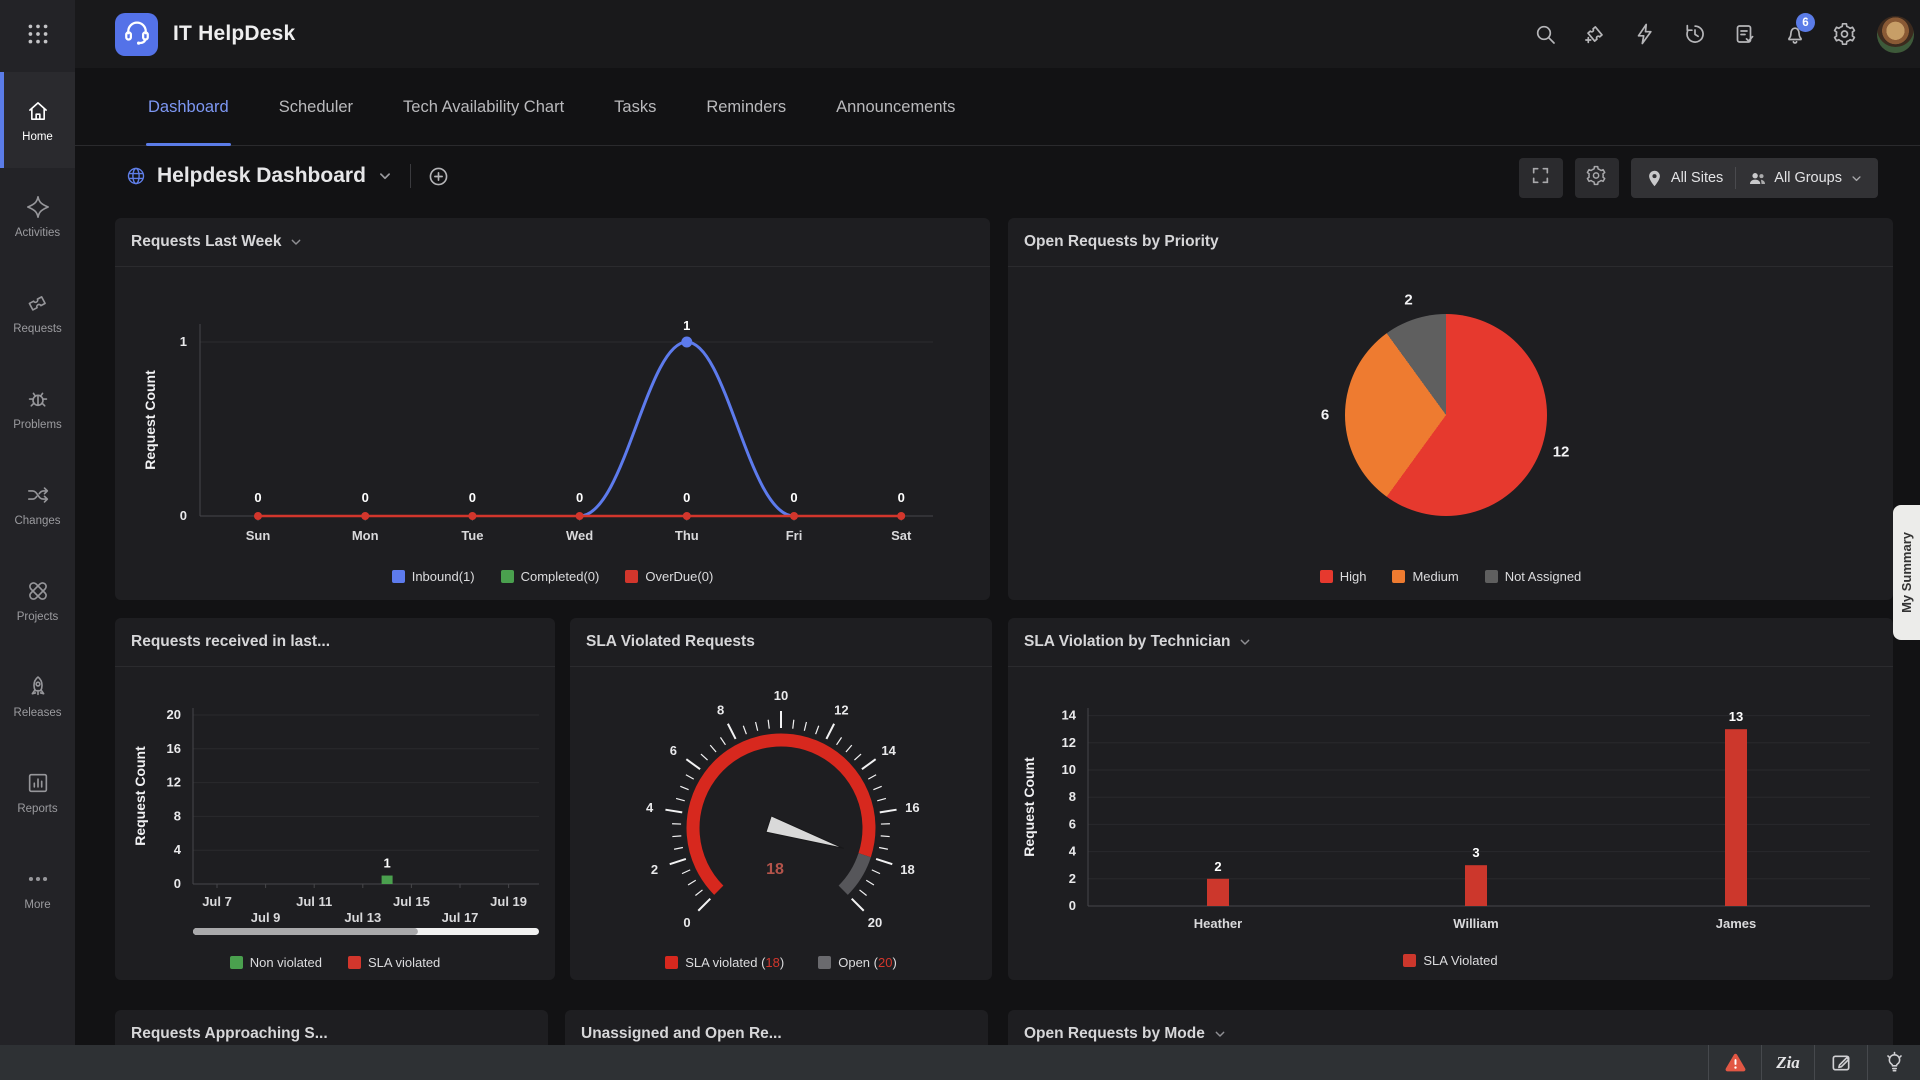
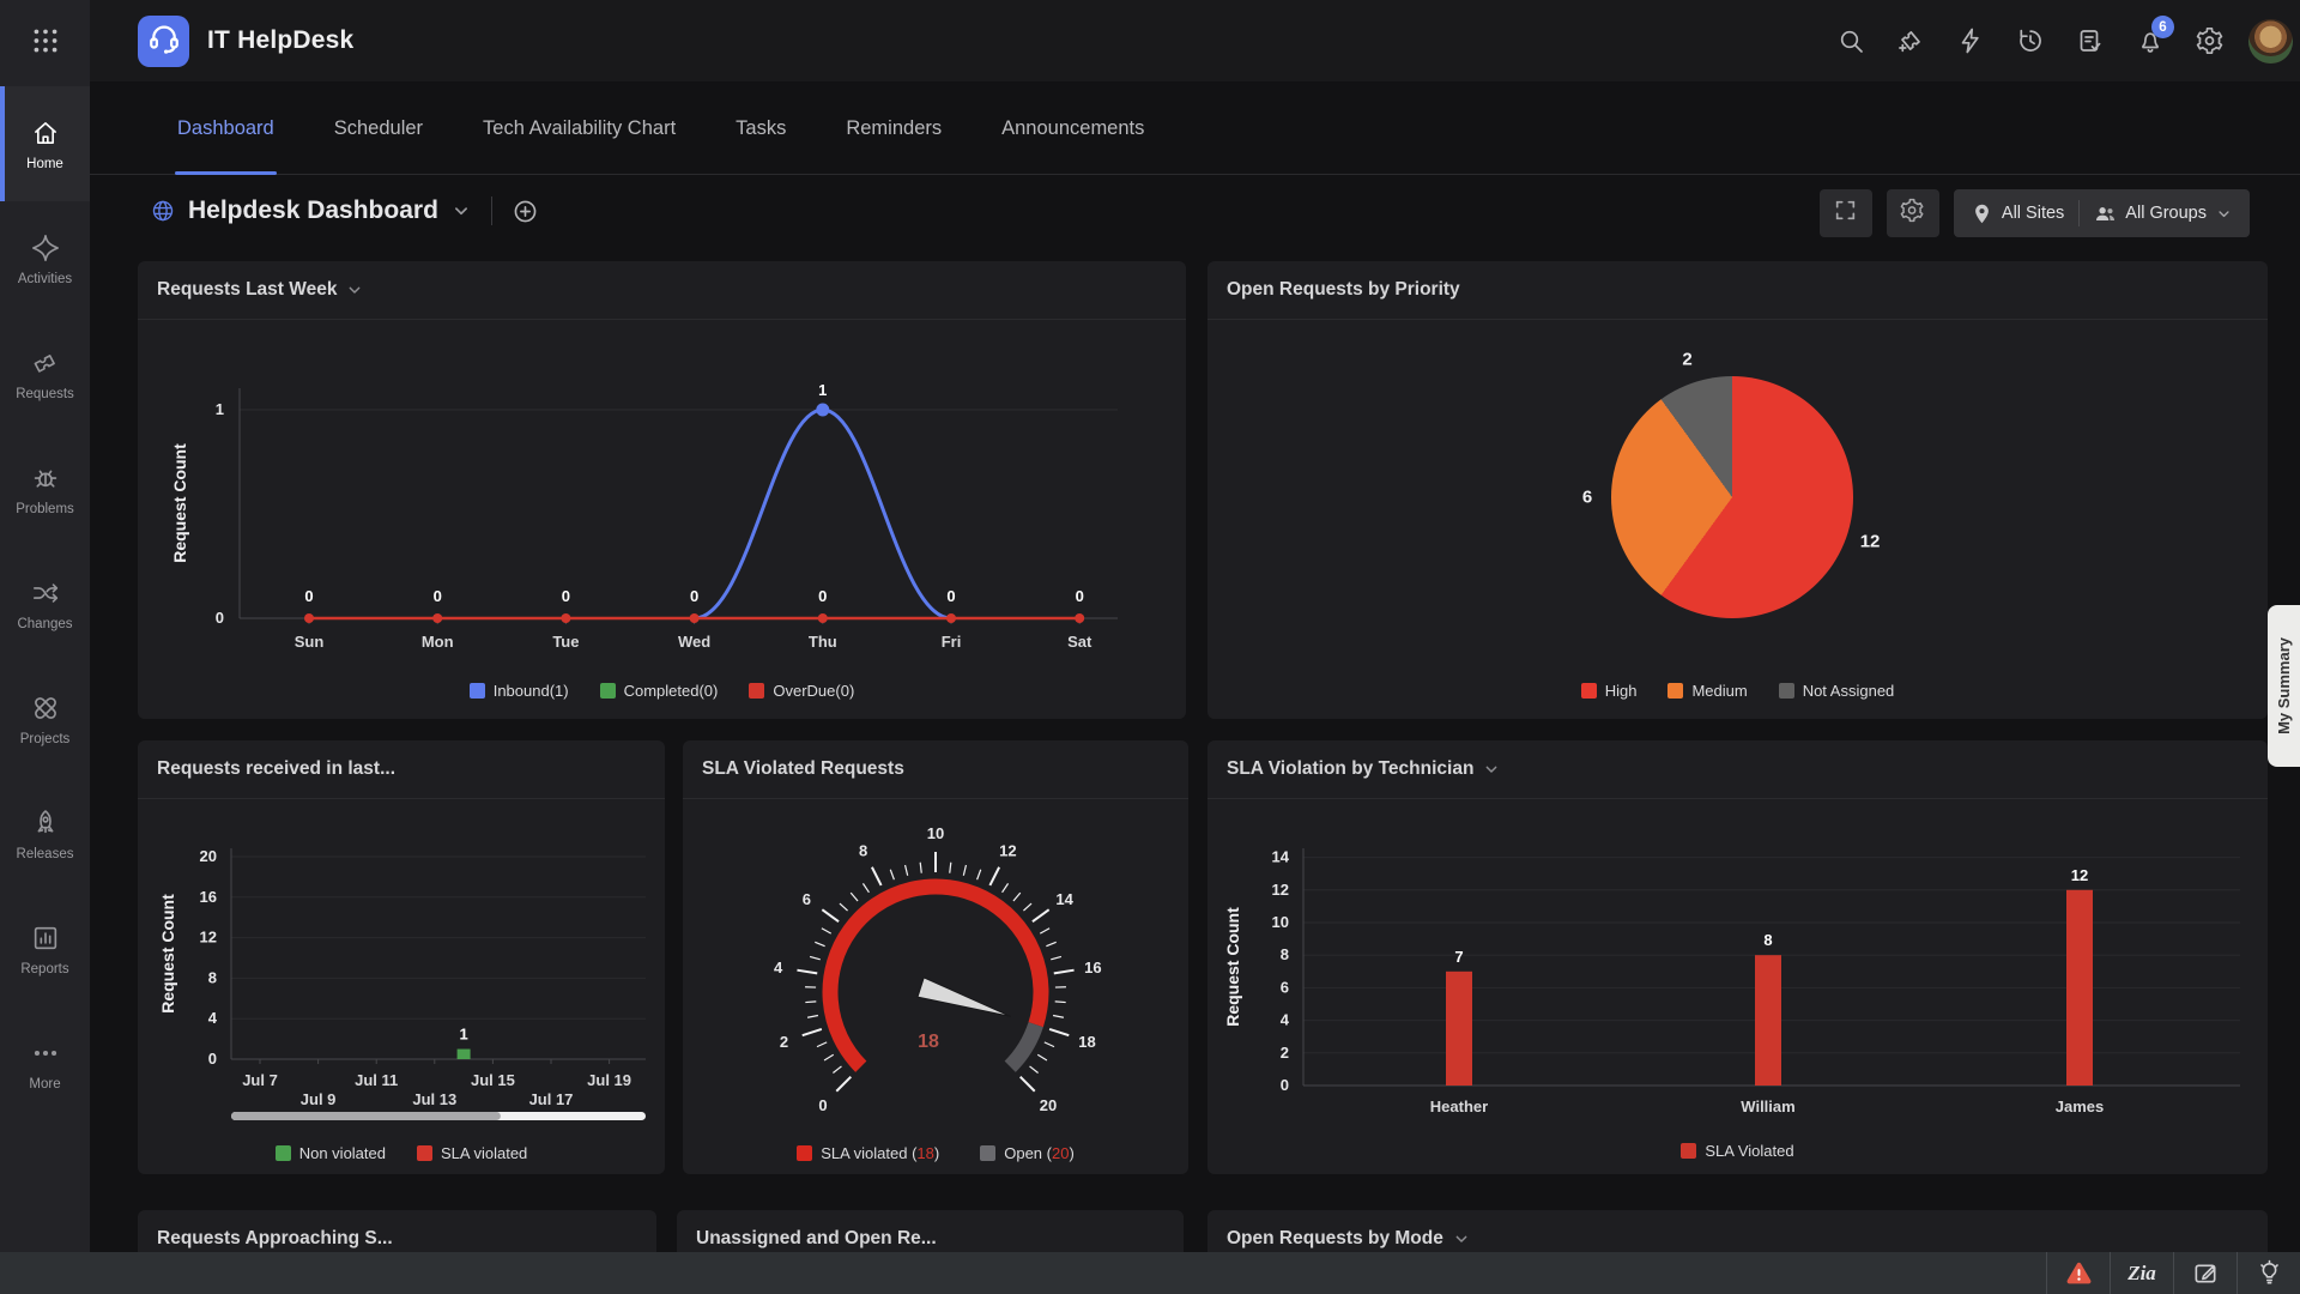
SLA Violation by Technician/Heather: 2 -> 7
SLA Violation by Technician/William: 3 -> 8
SLA Violation by Technician/James: 13 -> 12
